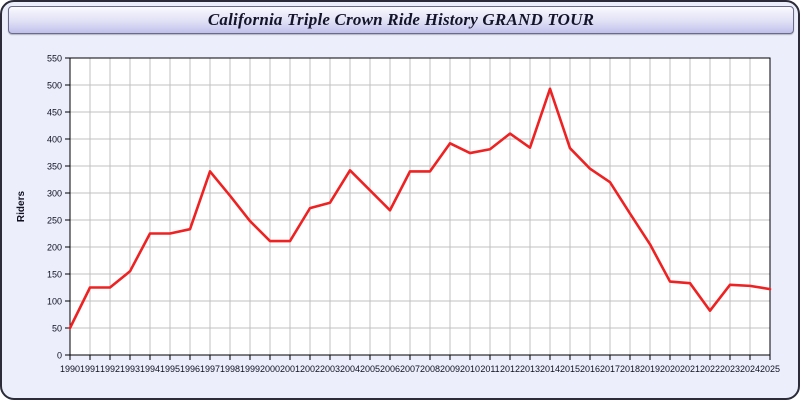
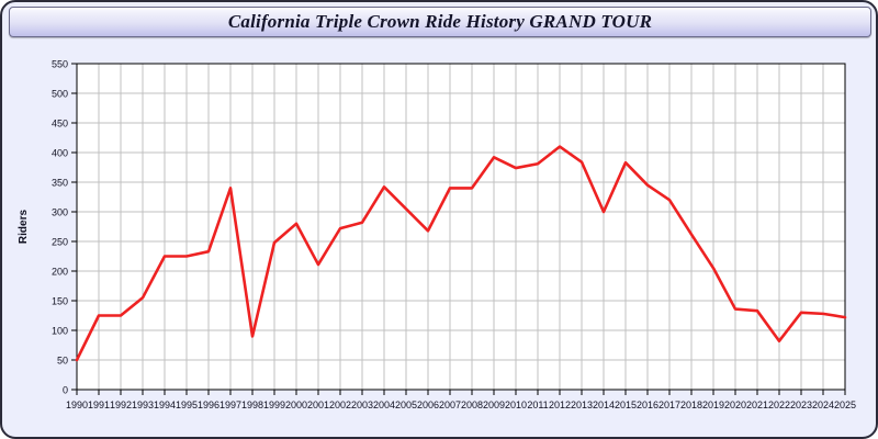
1998: 300 -> 90
2000: 210 -> 280
2014: 490 -> 300
